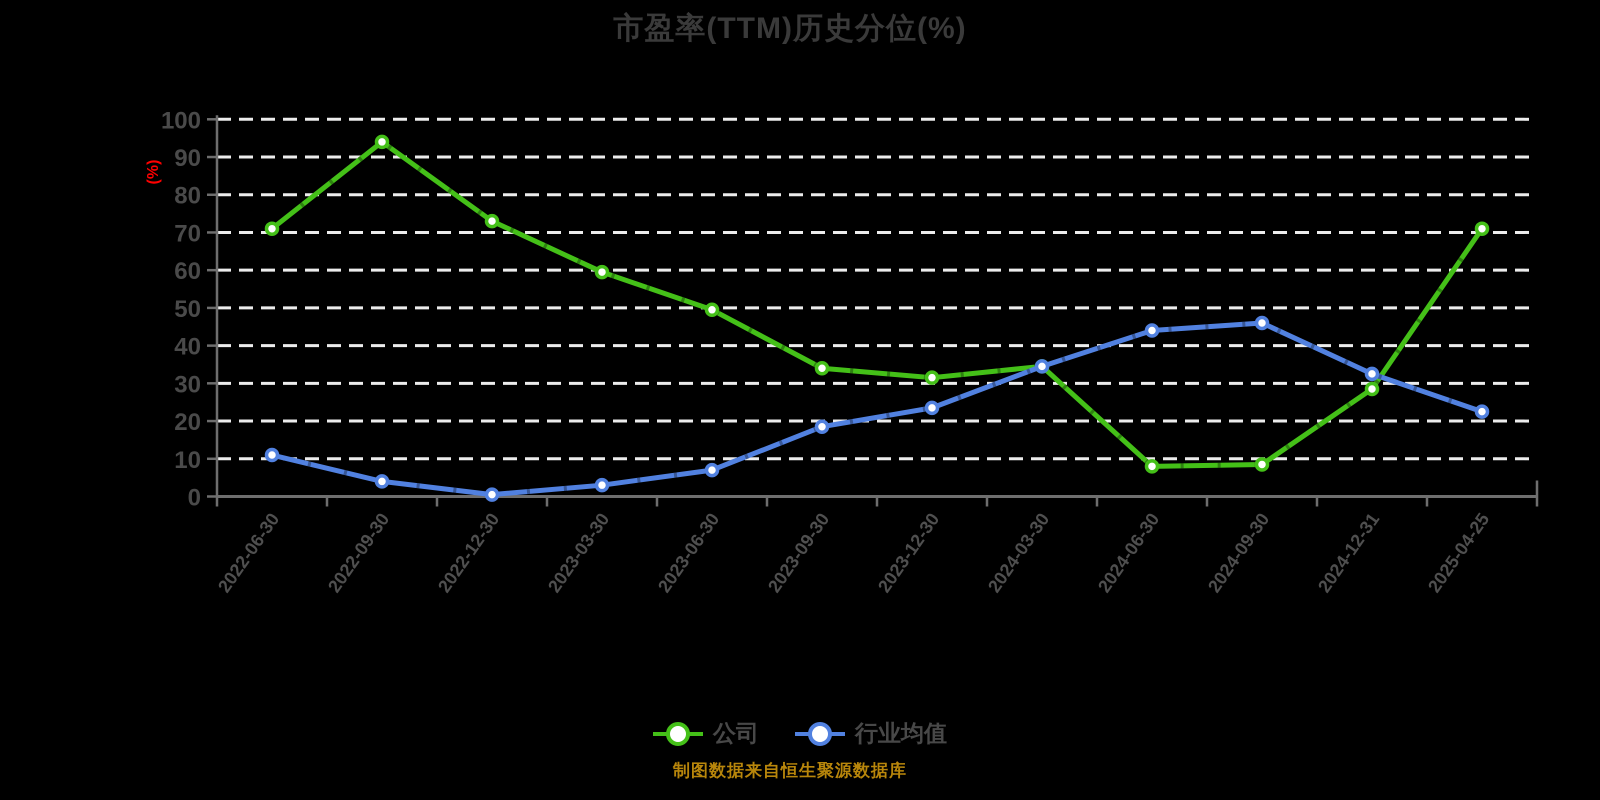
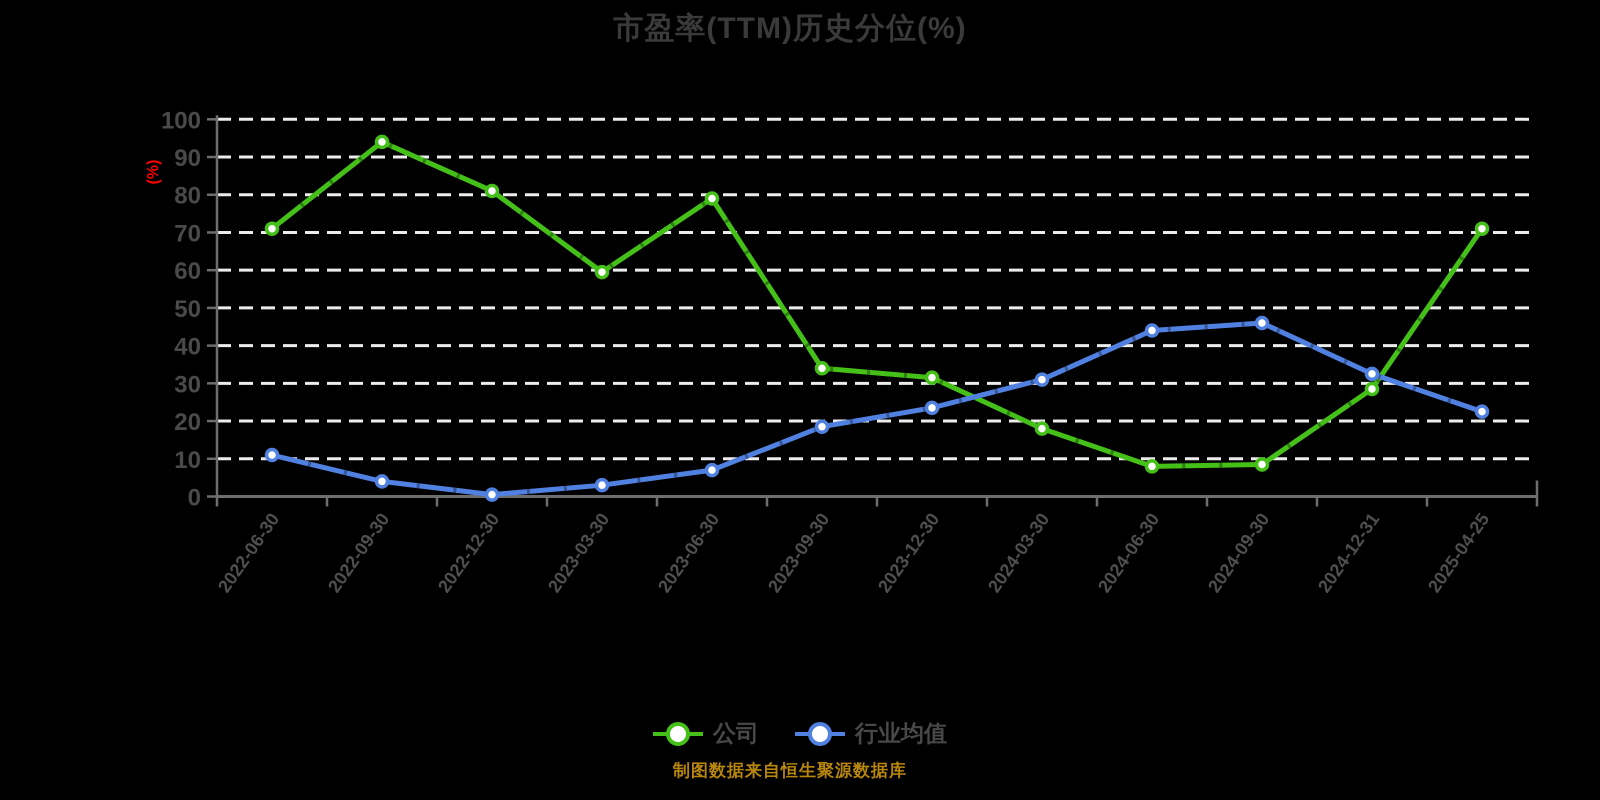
公司/2022-12-30: 73 -> 81
公司/2023-06-30: 50 -> 79
公司/2024-03-30: 34 -> 18
行业均值/2024-03-30: 34 -> 31
